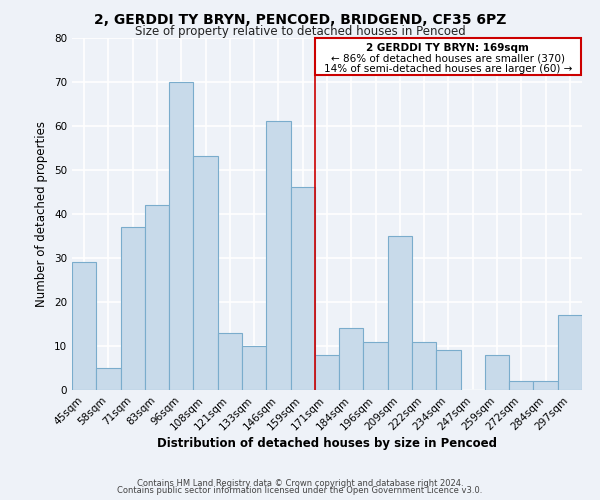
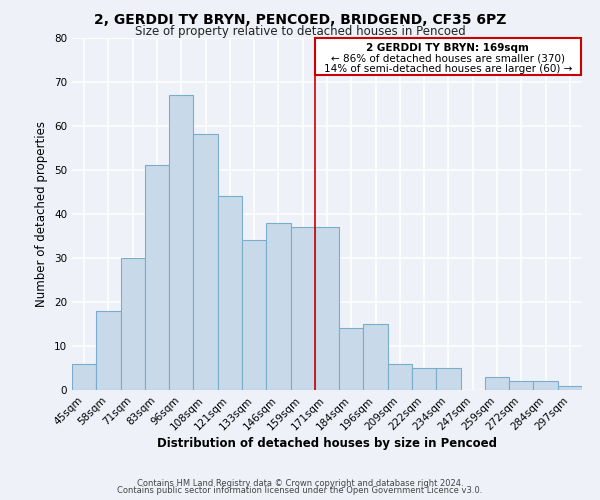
45sqm: 29 -> 6
58sqm: 5 -> 18
71sqm: 37 -> 30
83sqm: 42 -> 51
96sqm: 70 -> 67
108sqm: 53 -> 58
121sqm: 13 -> 44
133sqm: 10 -> 34
146sqm: 61 -> 38
159sqm: 46 -> 37
171sqm: 8 -> 37
196sqm: 11 -> 15
209sqm: 35 -> 6
222sqm: 11 -> 5
234sqm: 9 -> 5
259sqm: 8 -> 3
297sqm: 17 -> 1
